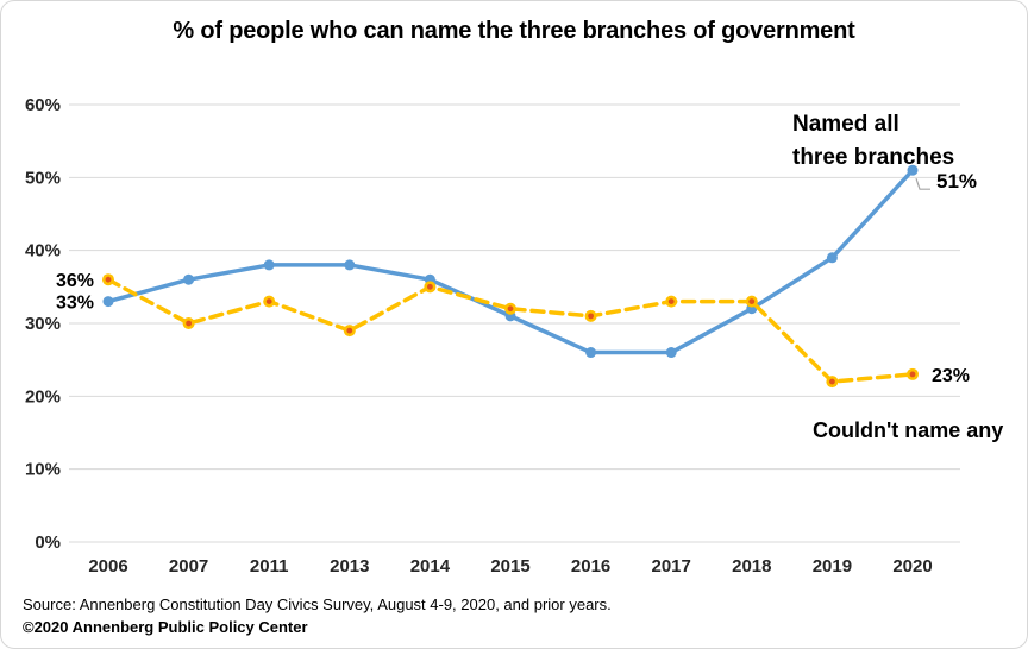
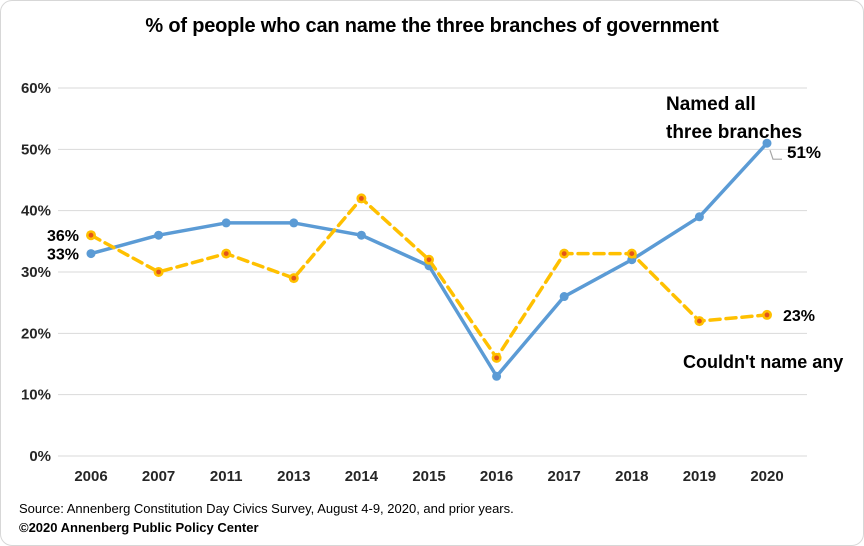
Couldn't name any/2014: 35% -> 42%
Named all three branches/2016: 26% -> 13%
Couldn't name any/2016: 31% -> 16%
